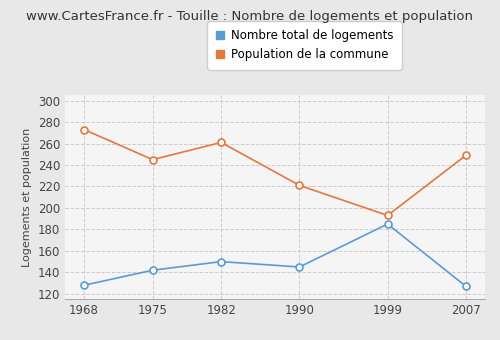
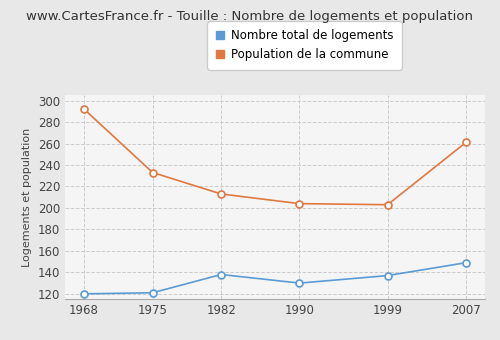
Nombre total de logements/1968: 128 -> 120
Population de la commune/1968: 273 -> 292
Nombre total de logements/1975: 142 -> 121
Population de la commune/1975: 245 -> 233
Nombre total de logements/1982: 150 -> 138
Population de la commune/1982: 261 -> 213
Nombre total de logements/1990: 145 -> 130
Population de la commune/1990: 221 -> 204
Nombre total de logements/1999: 185 -> 137
Population de la commune/1999: 193 -> 203
Nombre total de logements/2007: 127 -> 149
Population de la commune/2007: 249 -> 261
